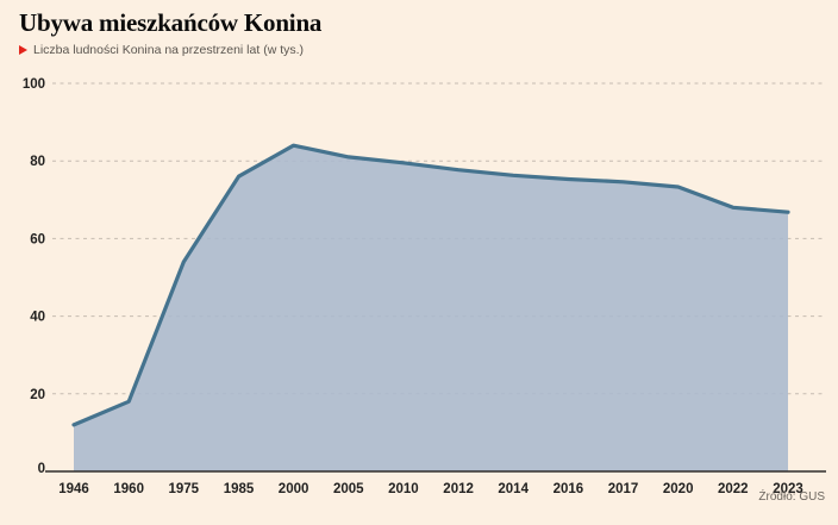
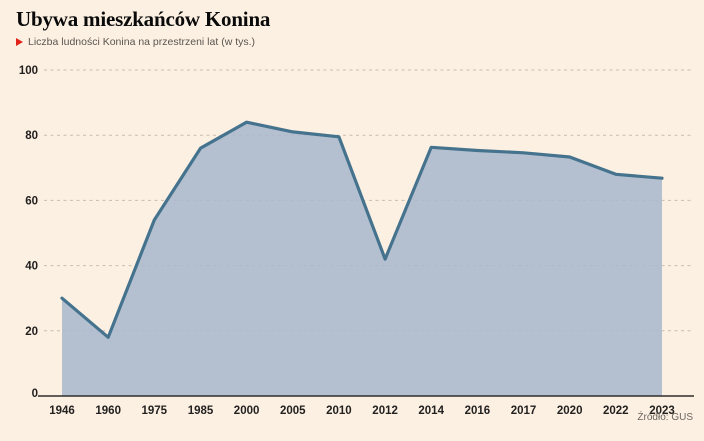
1946: 12 -> 30
2012: 78 -> 42
